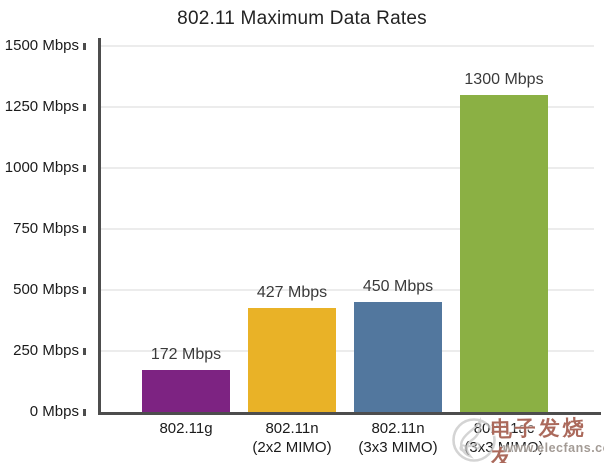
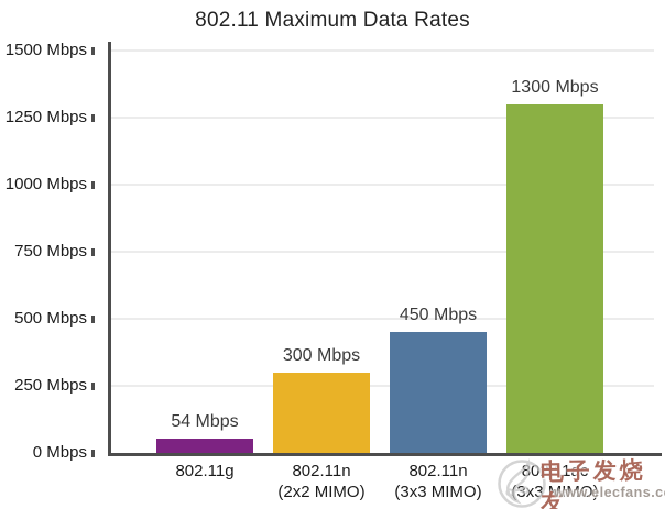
802.11g: 172 -> 54
802.11n (2x2 MIMO): 427 -> 300
